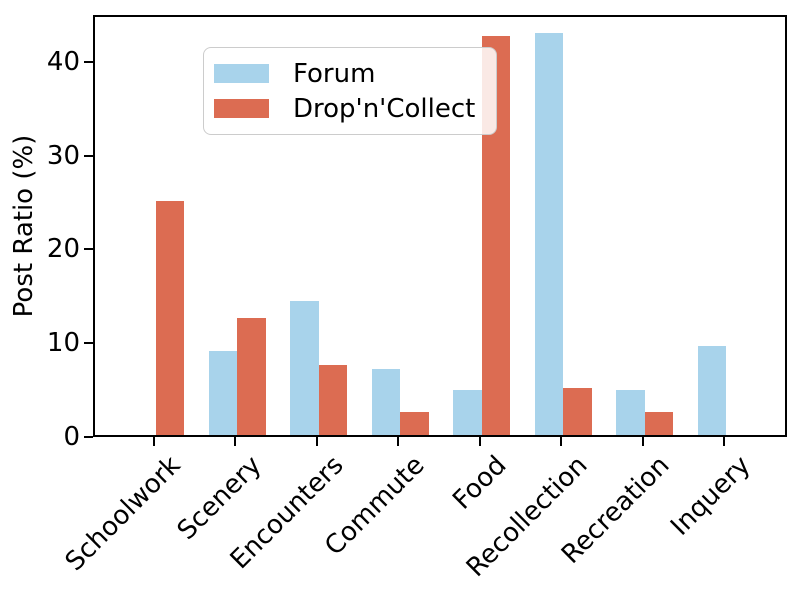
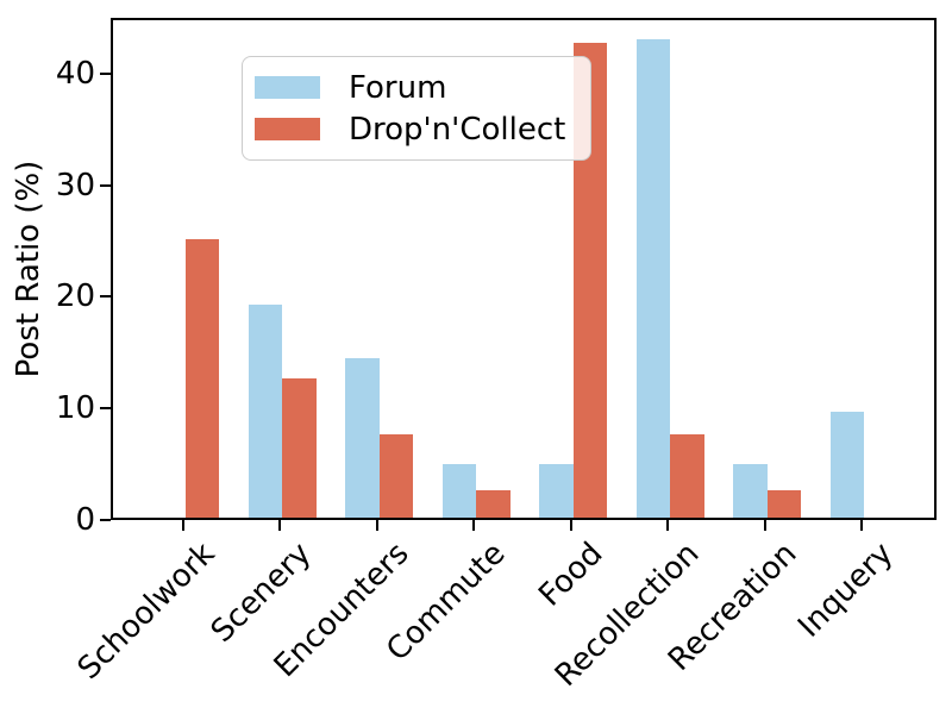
Forum/Scenery: 9 -> 19
Forum/Commute: 7 -> 5
Drop'n'Collect/Recollection: 5 -> 8
